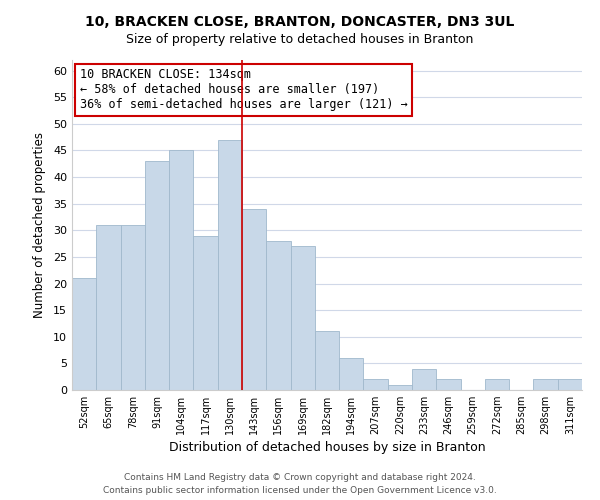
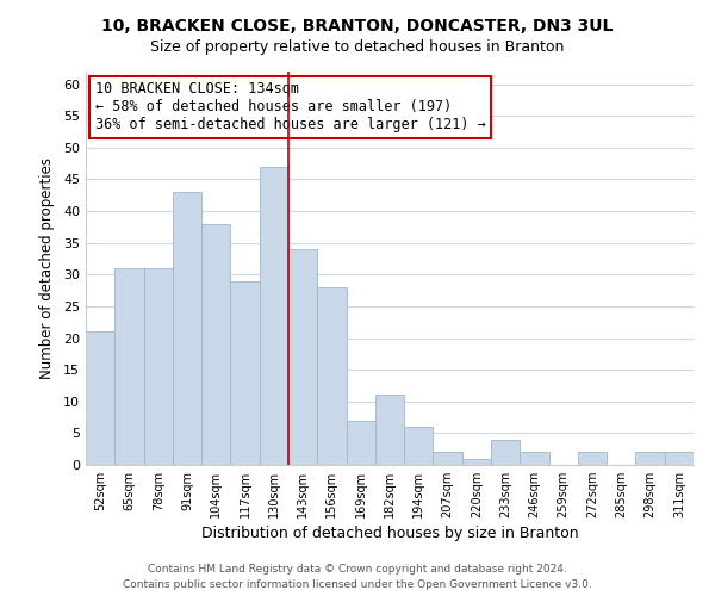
104sqm: 45 -> 38
169sqm: 27 -> 7
